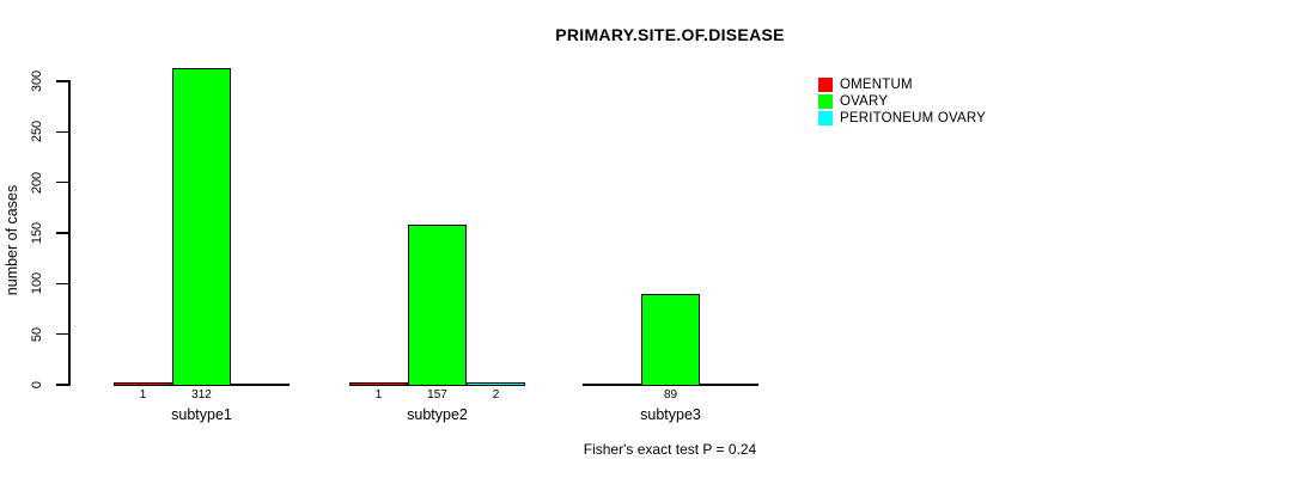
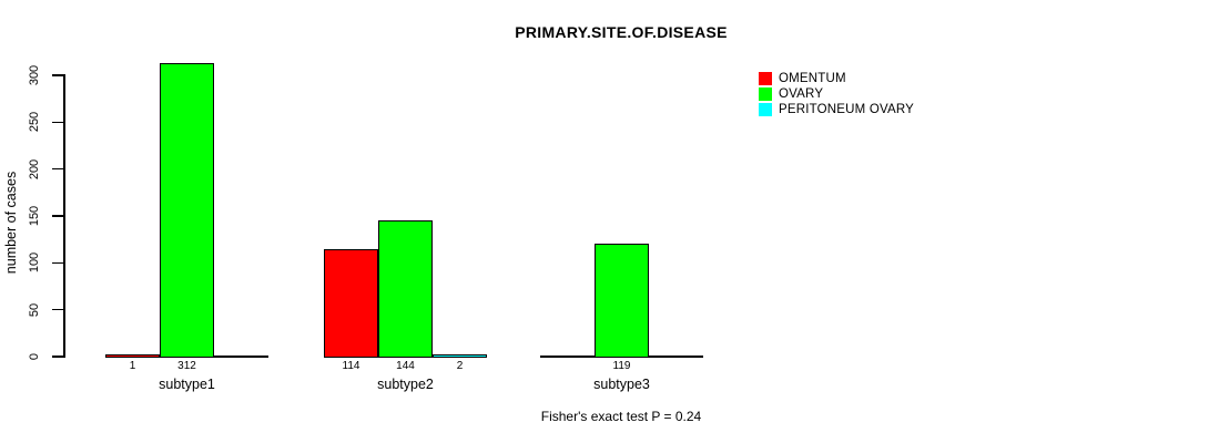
OMENTUM/subtype2: 1 -> 114
OVARY/subtype2: 157 -> 144
OVARY/subtype3: 89 -> 119
